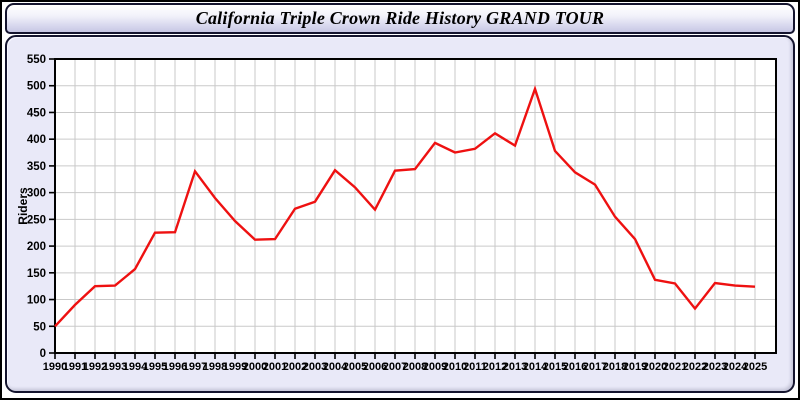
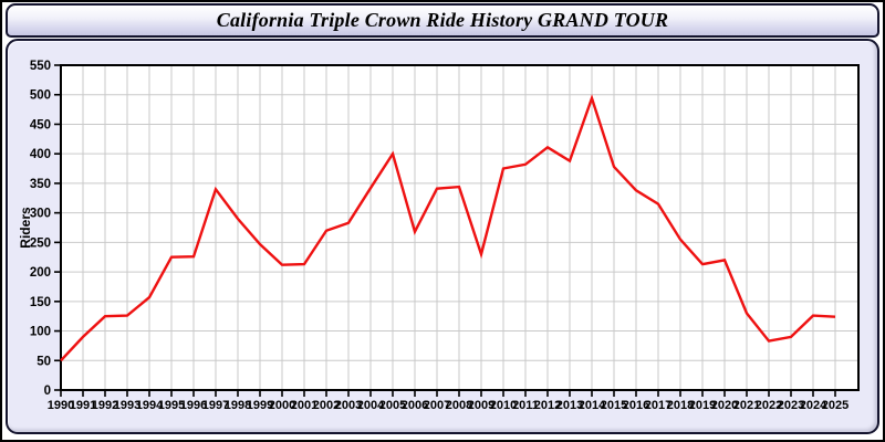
2005: 310 -> 400
2009: 390 -> 230
2020: 140 -> 220
2023: 130 -> 90
